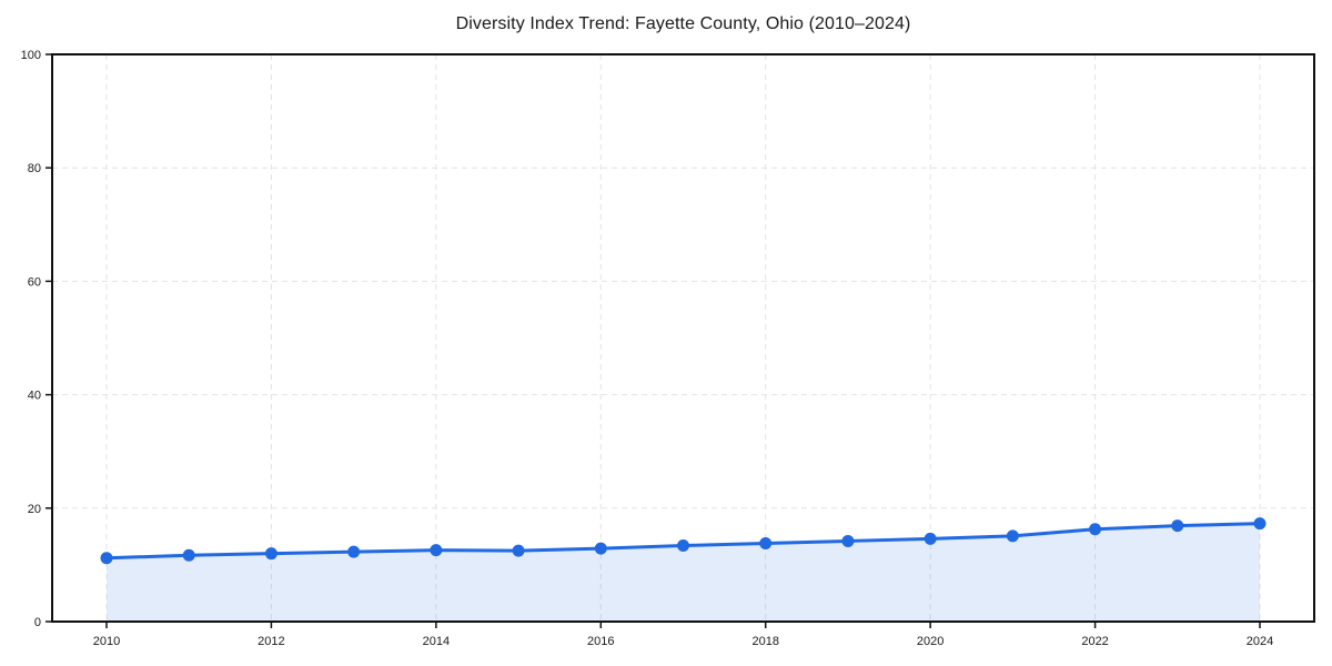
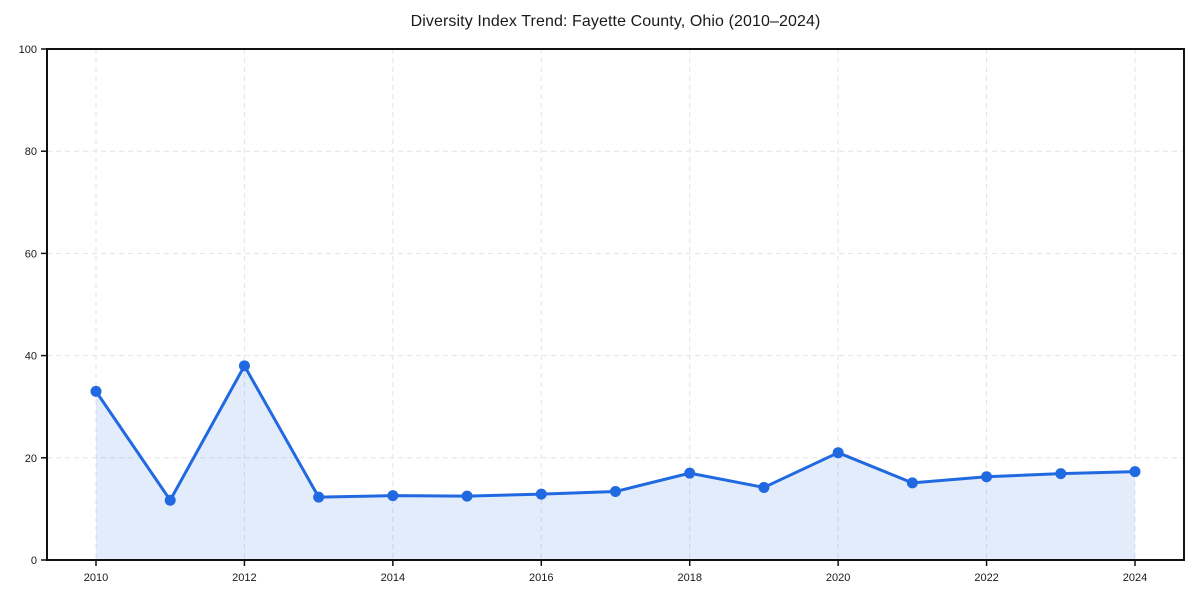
2010: 11 -> 33
2012: 12 -> 38
2018: 14 -> 17
2020: 15 -> 21
